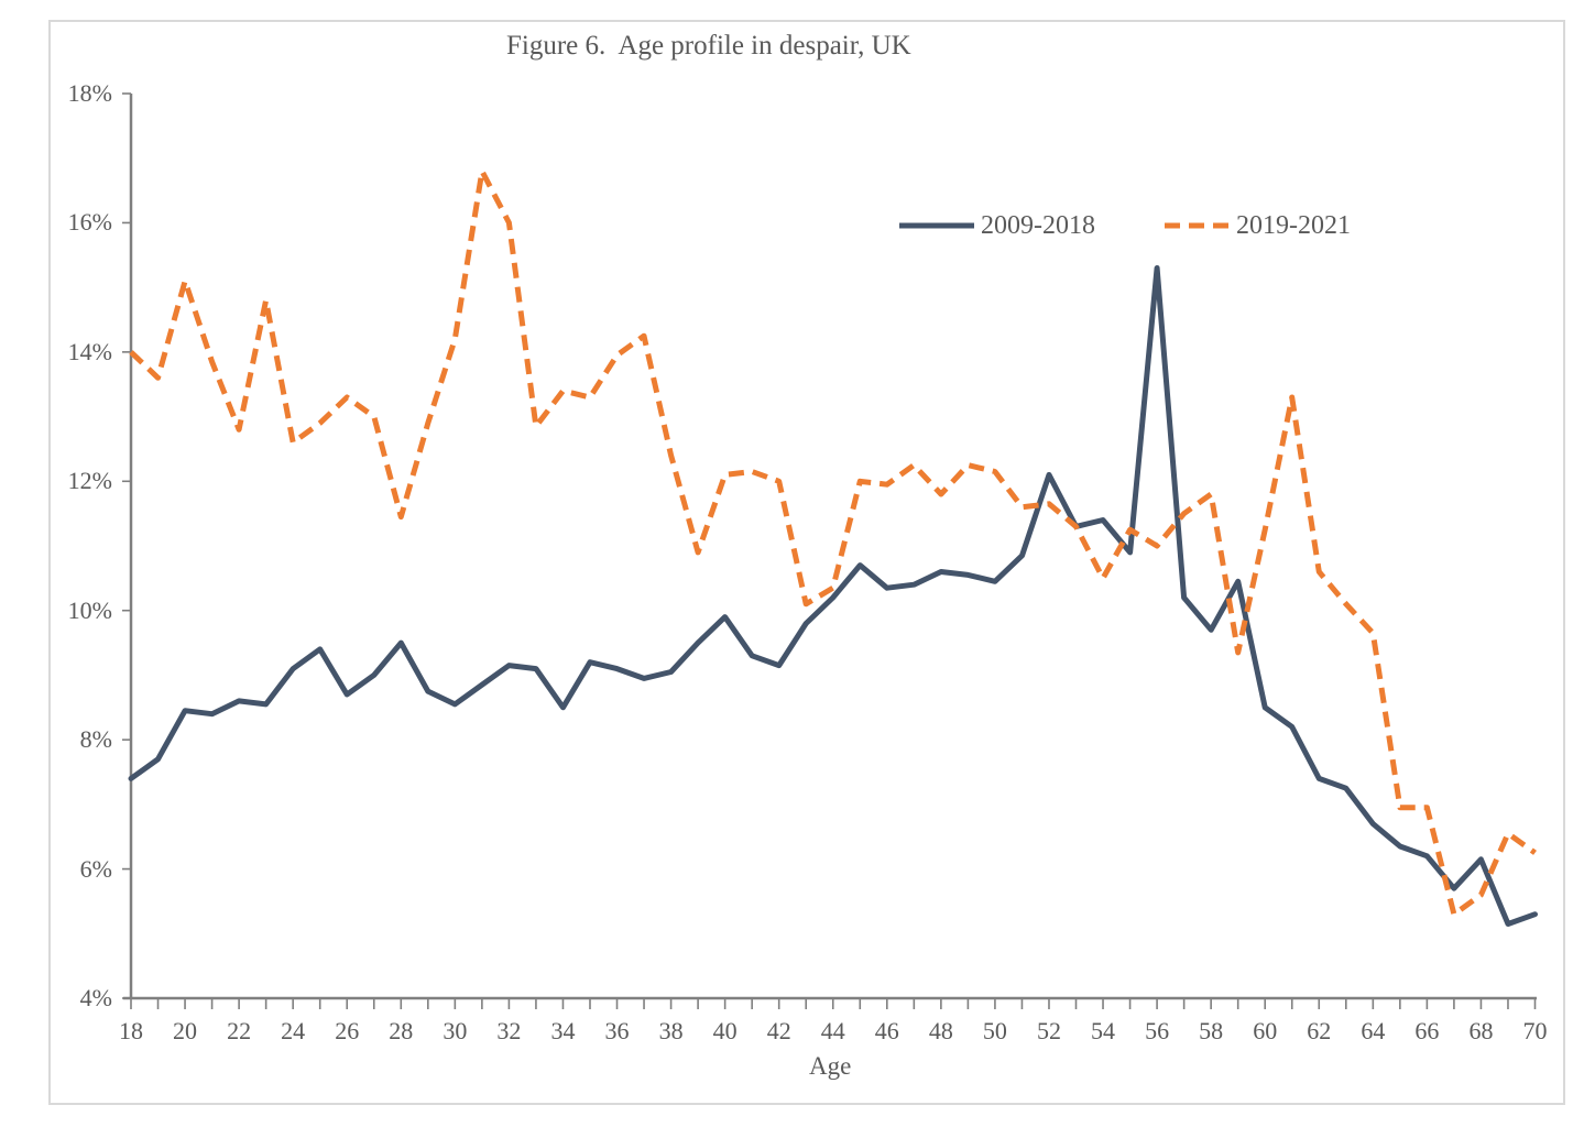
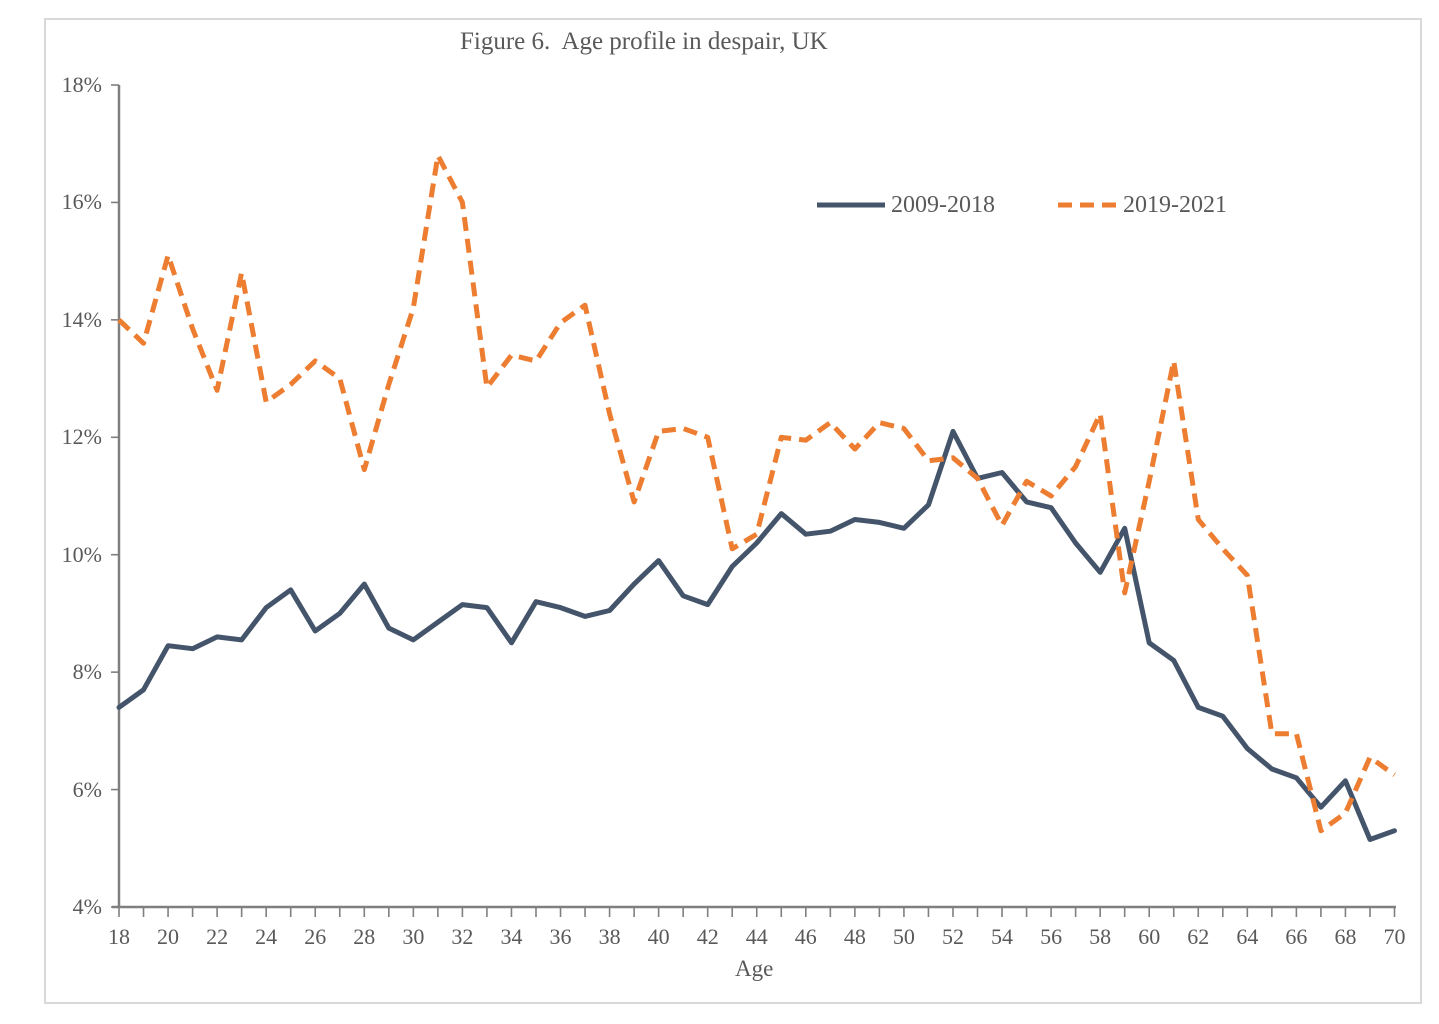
2009-2018/56: 15.3% -> 10.8%
2019-2021/58: 11.8% -> 12.4%
